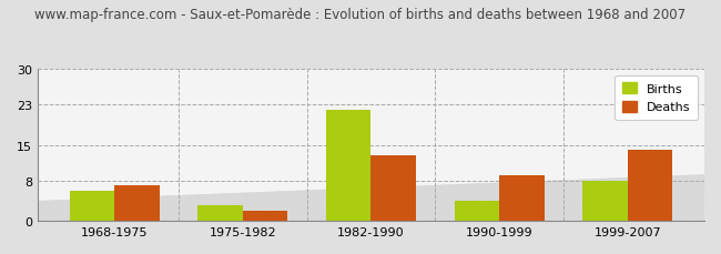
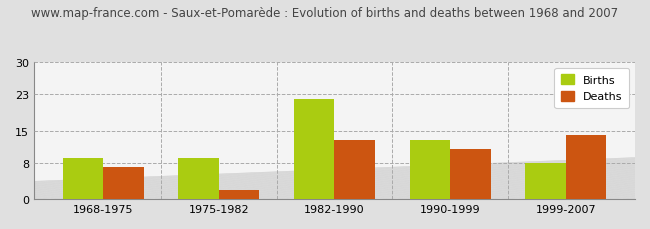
Births/1968-1975: 6 -> 9
Births/1975-1982: 3 -> 9
Births/1990-1999: 4 -> 13
Deaths/1990-1999: 9 -> 11
